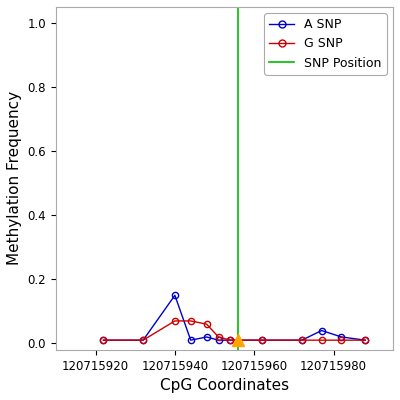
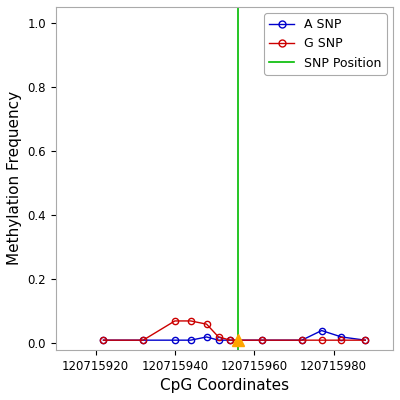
A SNP/120715940: 0.15 -> 0.01
